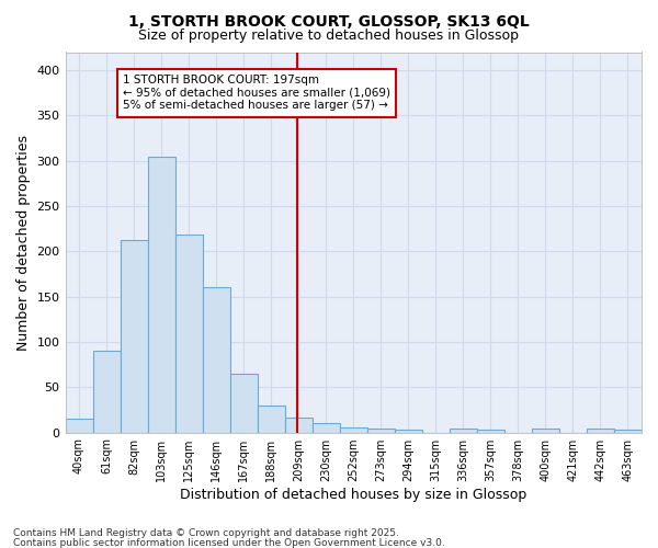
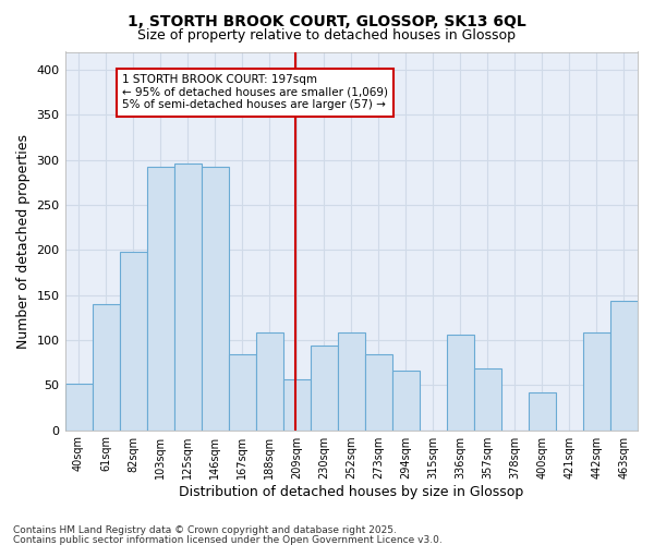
40sqm: 15 -> 52
61sqm: 90 -> 140
82sqm: 212 -> 198
103sqm: 305 -> 292
125sqm: 218 -> 296
146sqm: 160 -> 292
167sqm: 65 -> 84
188sqm: 30 -> 108
209sqm: 17 -> 56
230sqm: 10 -> 94
252sqm: 6 -> 108
273sqm: 4 -> 84
294sqm: 3 -> 66
336sqm: 4 -> 106
357sqm: 3 -> 68
400sqm: 4 -> 42
442sqm: 4 -> 108
463sqm: 3 -> 144
